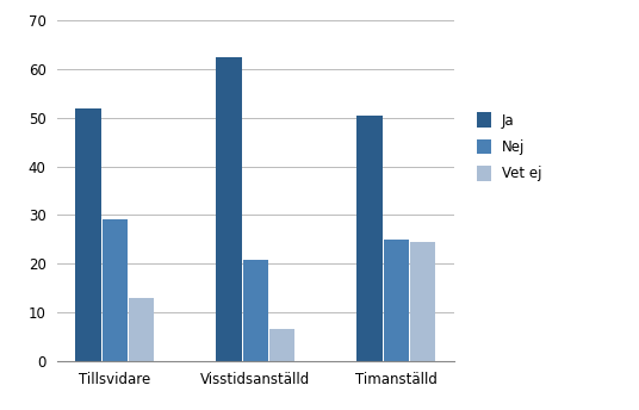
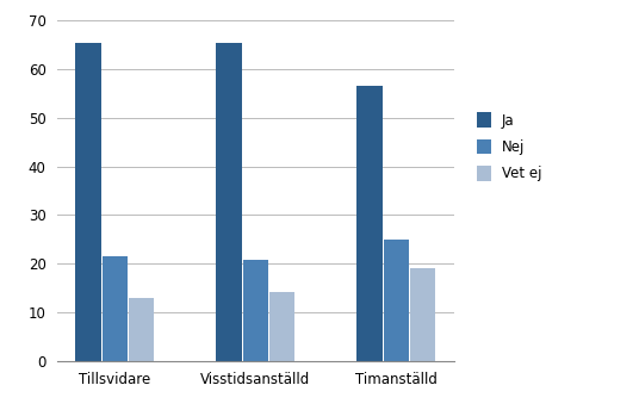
Ja/Tillsvidare: 52.0 -> 65.5
Nej/Tillsvidare: 29.0 -> 21.5
Ja/Visstidsanställd: 62.5 -> 65.5
Vet ej/Visstidsanställd: 6.5 -> 14.2
Ja/Timanställd: 50.5 -> 56.5
Vet ej/Timanställd: 24.5 -> 19.0
